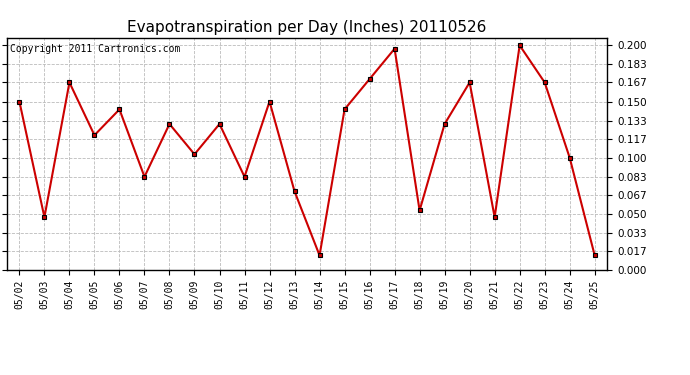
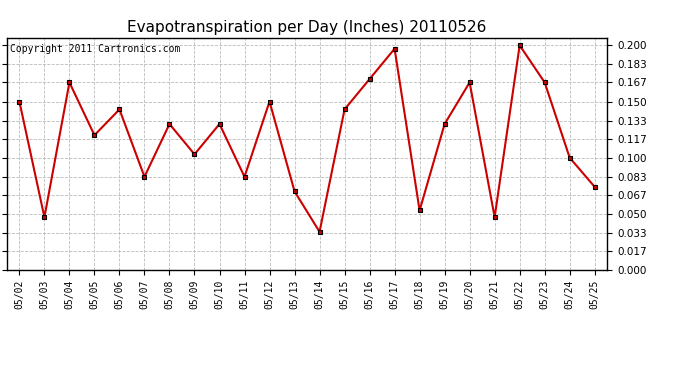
05/14: 0.013 -> 0.034
05/25: 0.013 -> 0.074
